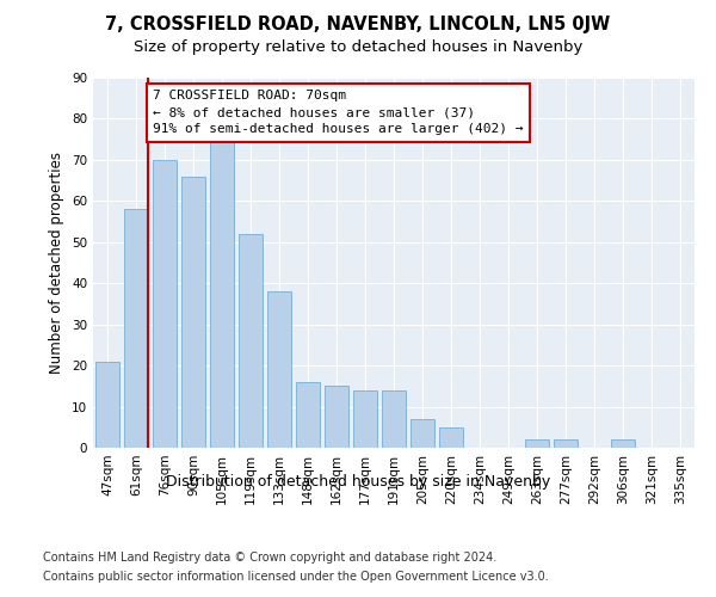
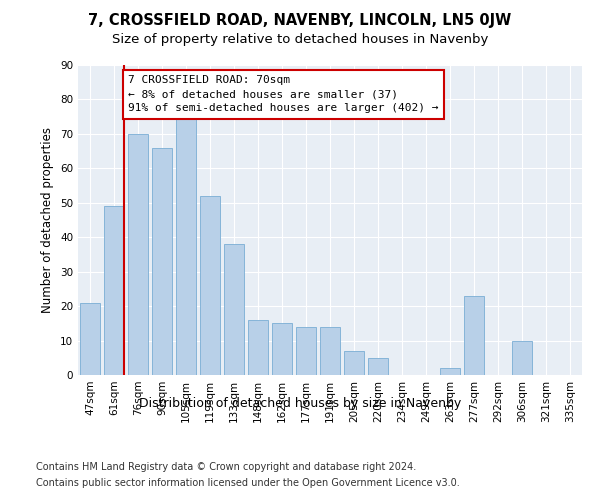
61sqm: 58 -> 49
277sqm: 2 -> 23
306sqm: 2 -> 10
